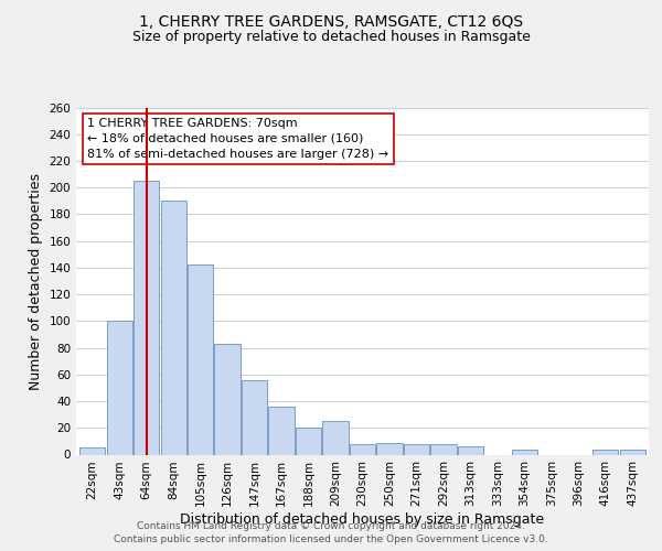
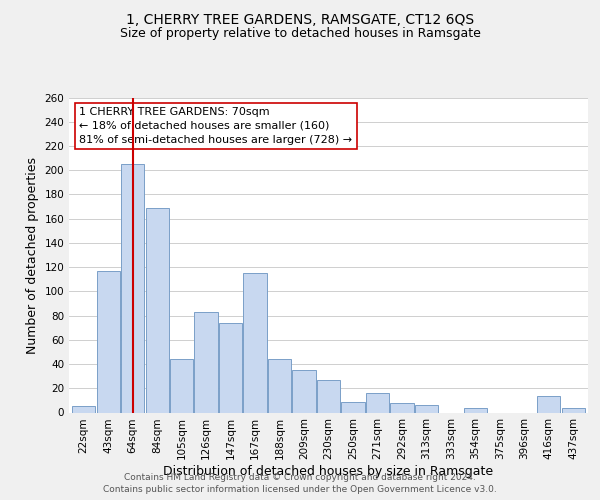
43sqm: 100 -> 117
84sqm: 190 -> 169
105sqm: 142 -> 44
147sqm: 56 -> 74
167sqm: 36 -> 115
188sqm: 20 -> 44
209sqm: 25 -> 35
230sqm: 8 -> 27
271sqm: 8 -> 16
416sqm: 4 -> 14
